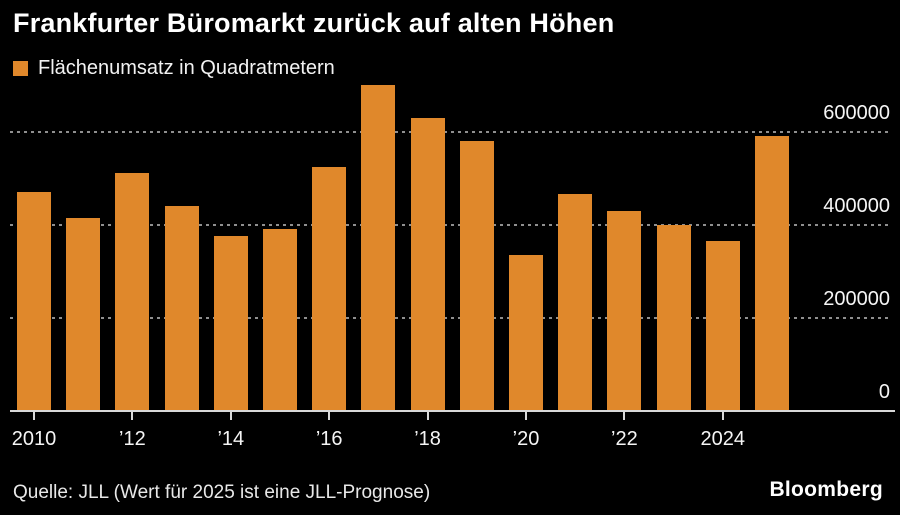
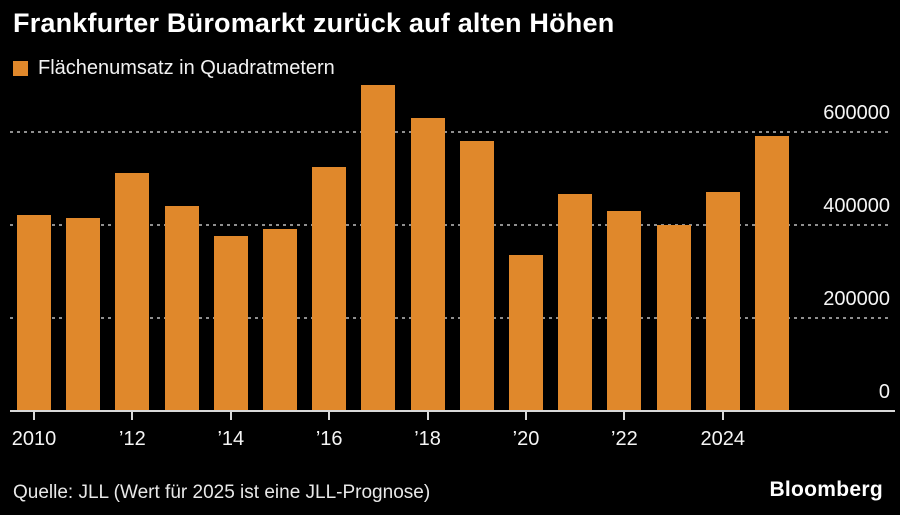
2010: 470000 -> 420000
2024: 360000 -> 470000
